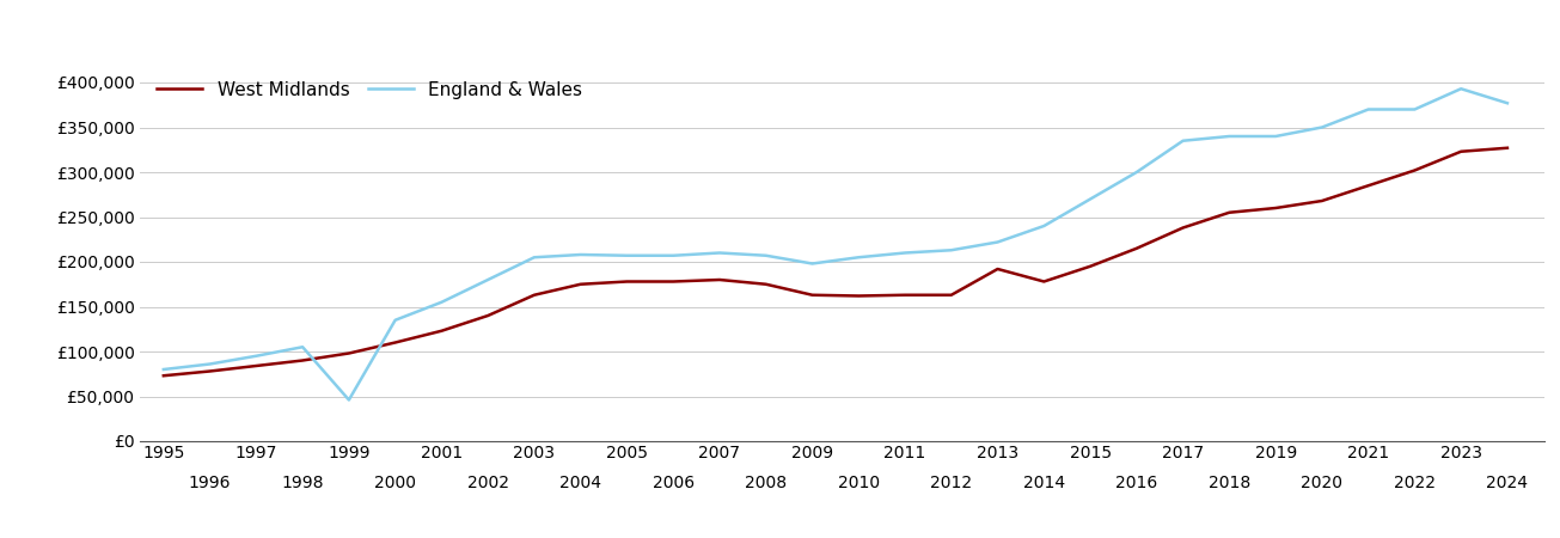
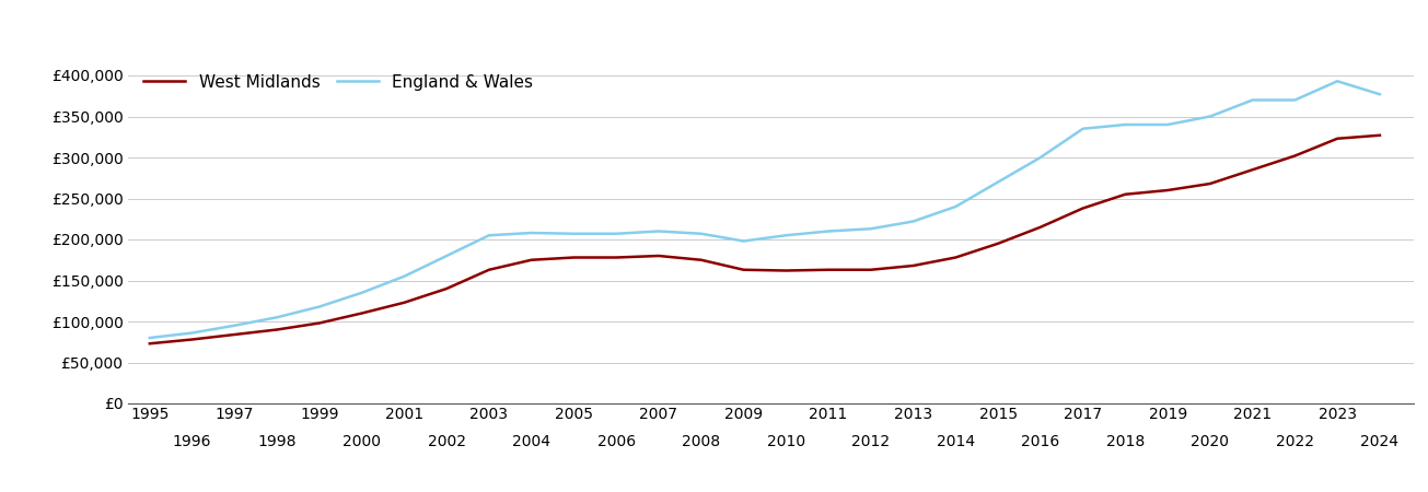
England & Wales/1999: £46,000 -> £118,000
West Midlands/2013: £192,000 -> £168,000
